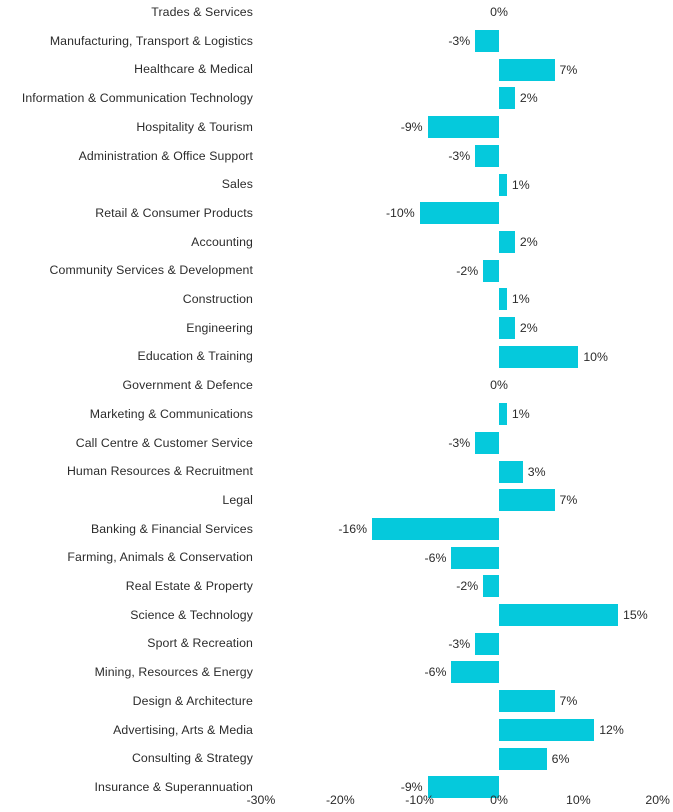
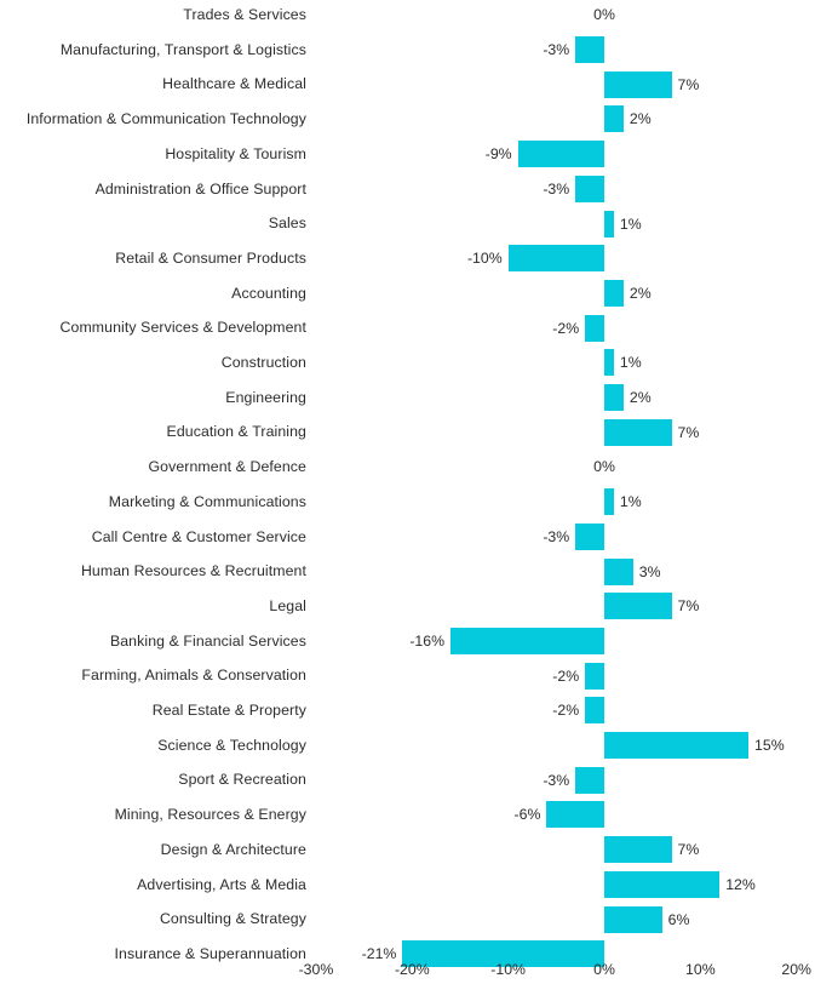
Education & Training: 10% -> 7%
Farming, Animals & Conservation: -6% -> -2%
Insurance & Superannuation: -9% -> -21%
